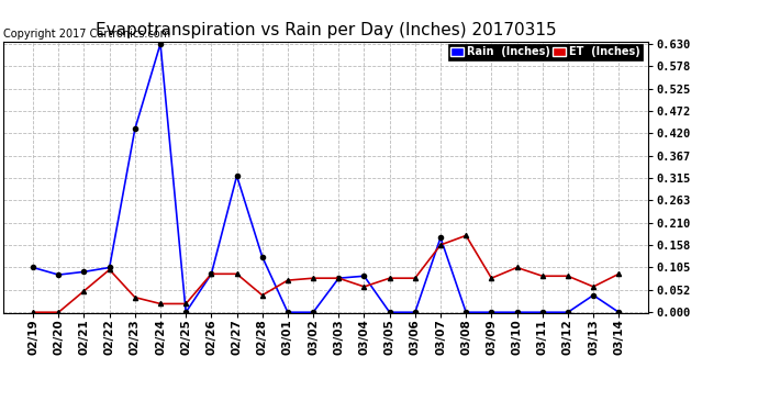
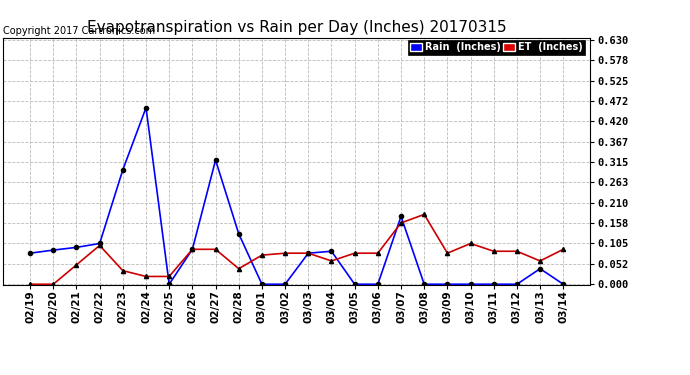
Rain (Inches)/02/19: 0.105 -> 0.080
Rain (Inches)/02/23: 0.430 -> 0.295
Rain (Inches)/02/24: 0.630 -> 0.455
